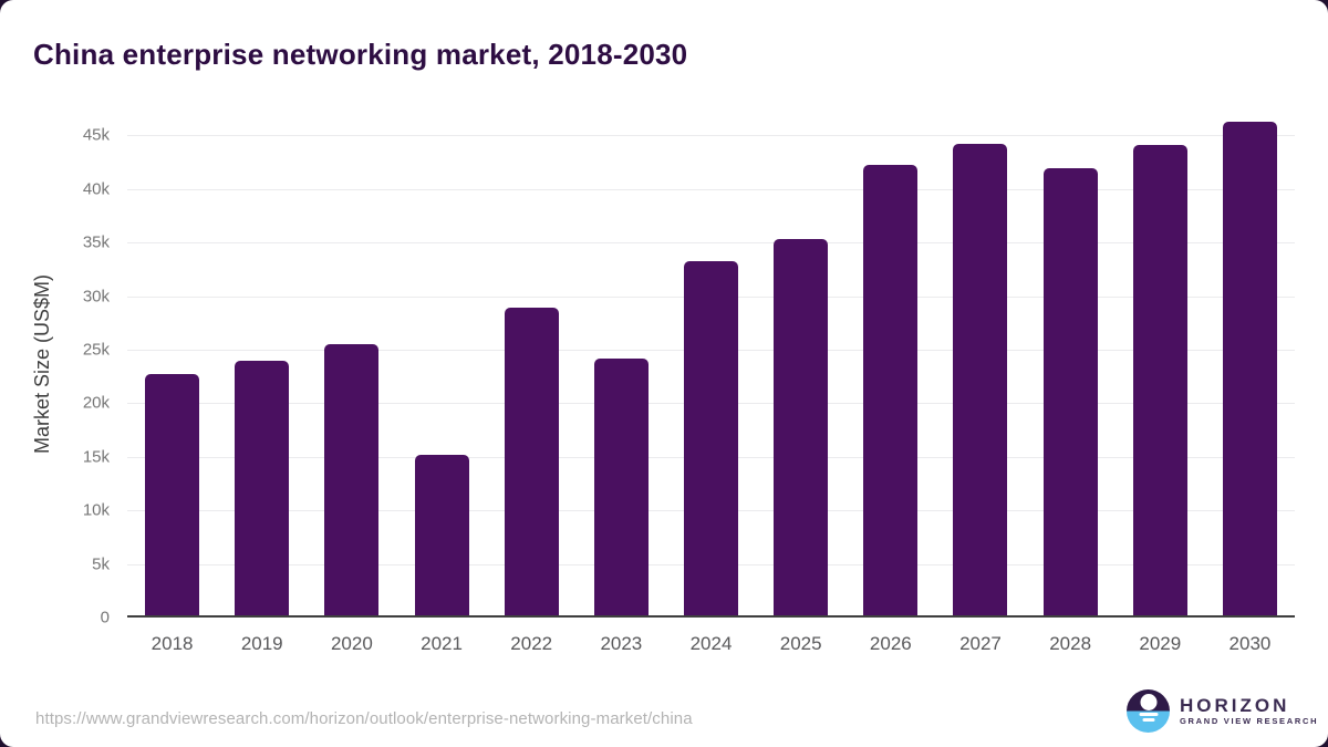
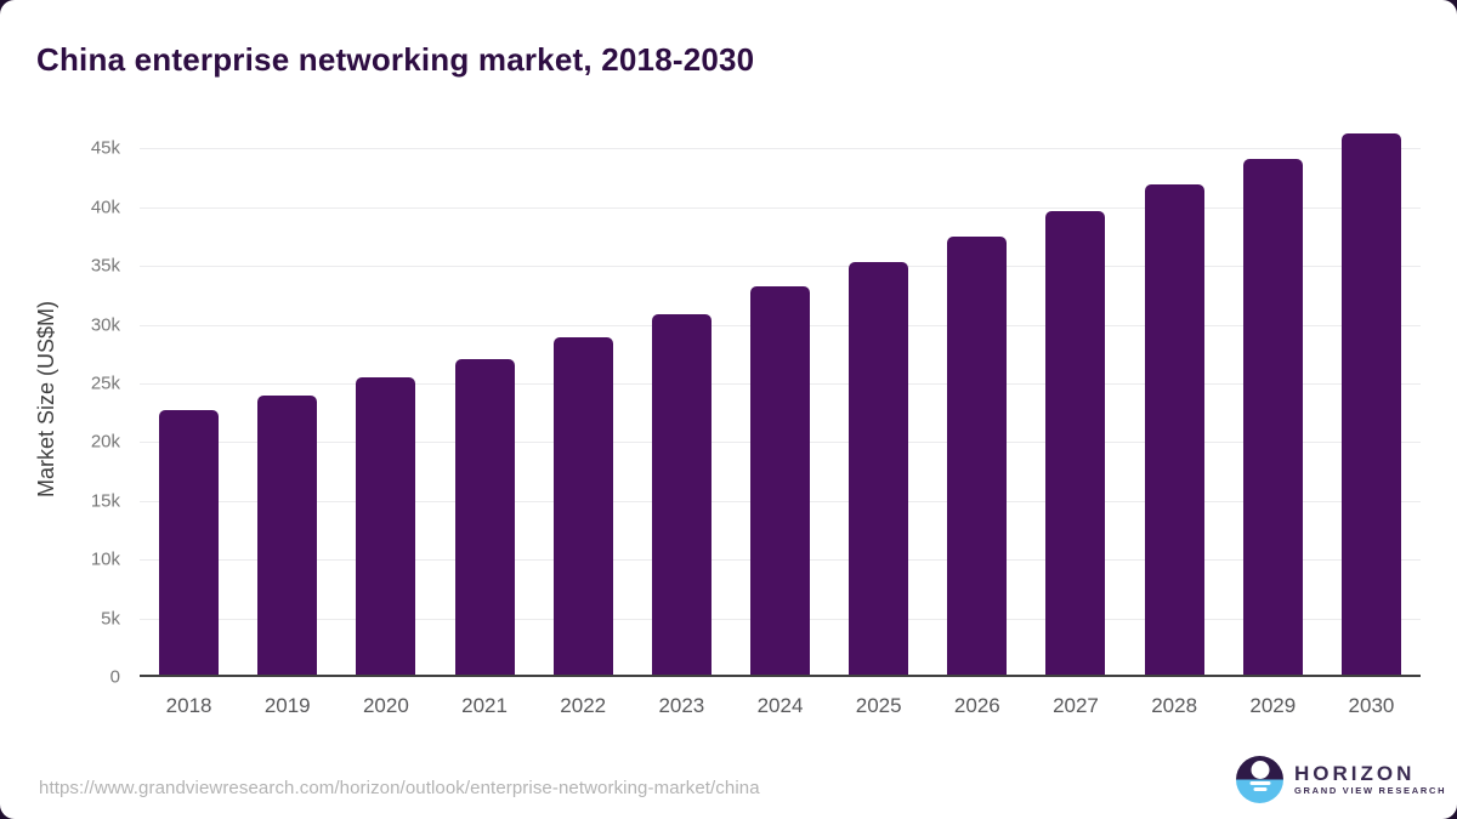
2021: 15k -> 27k
2023: 24k -> 31k
2026: 42k -> 37k
2027: 44k -> 40k
